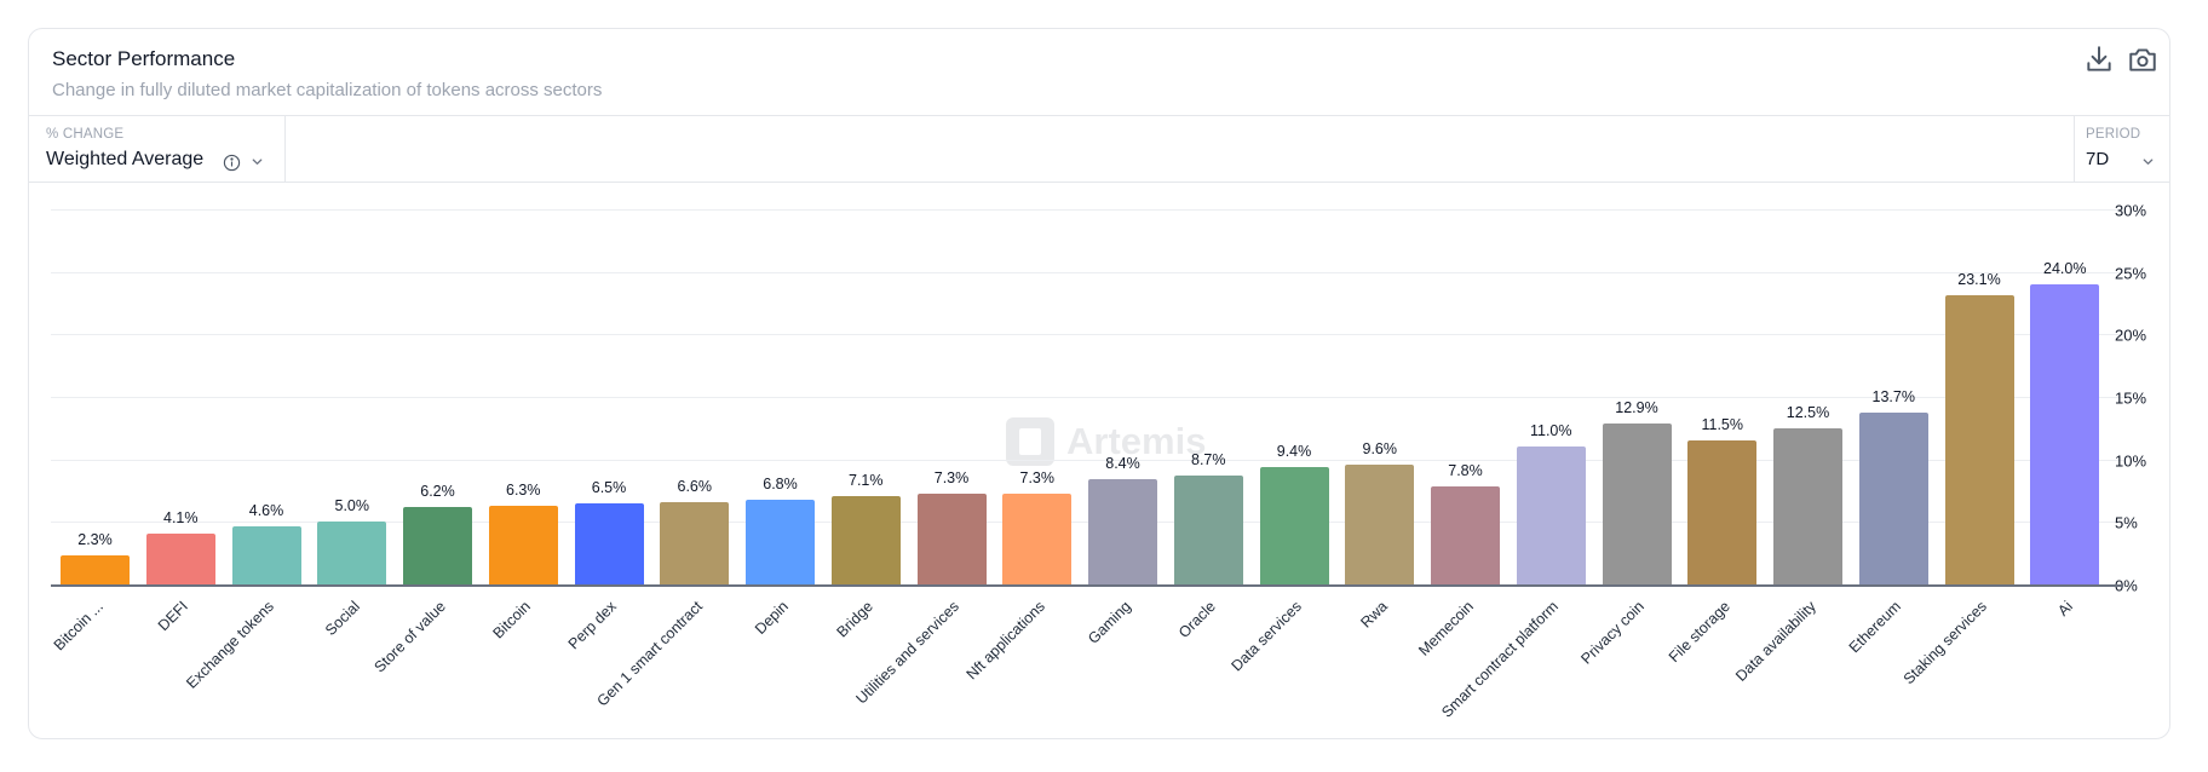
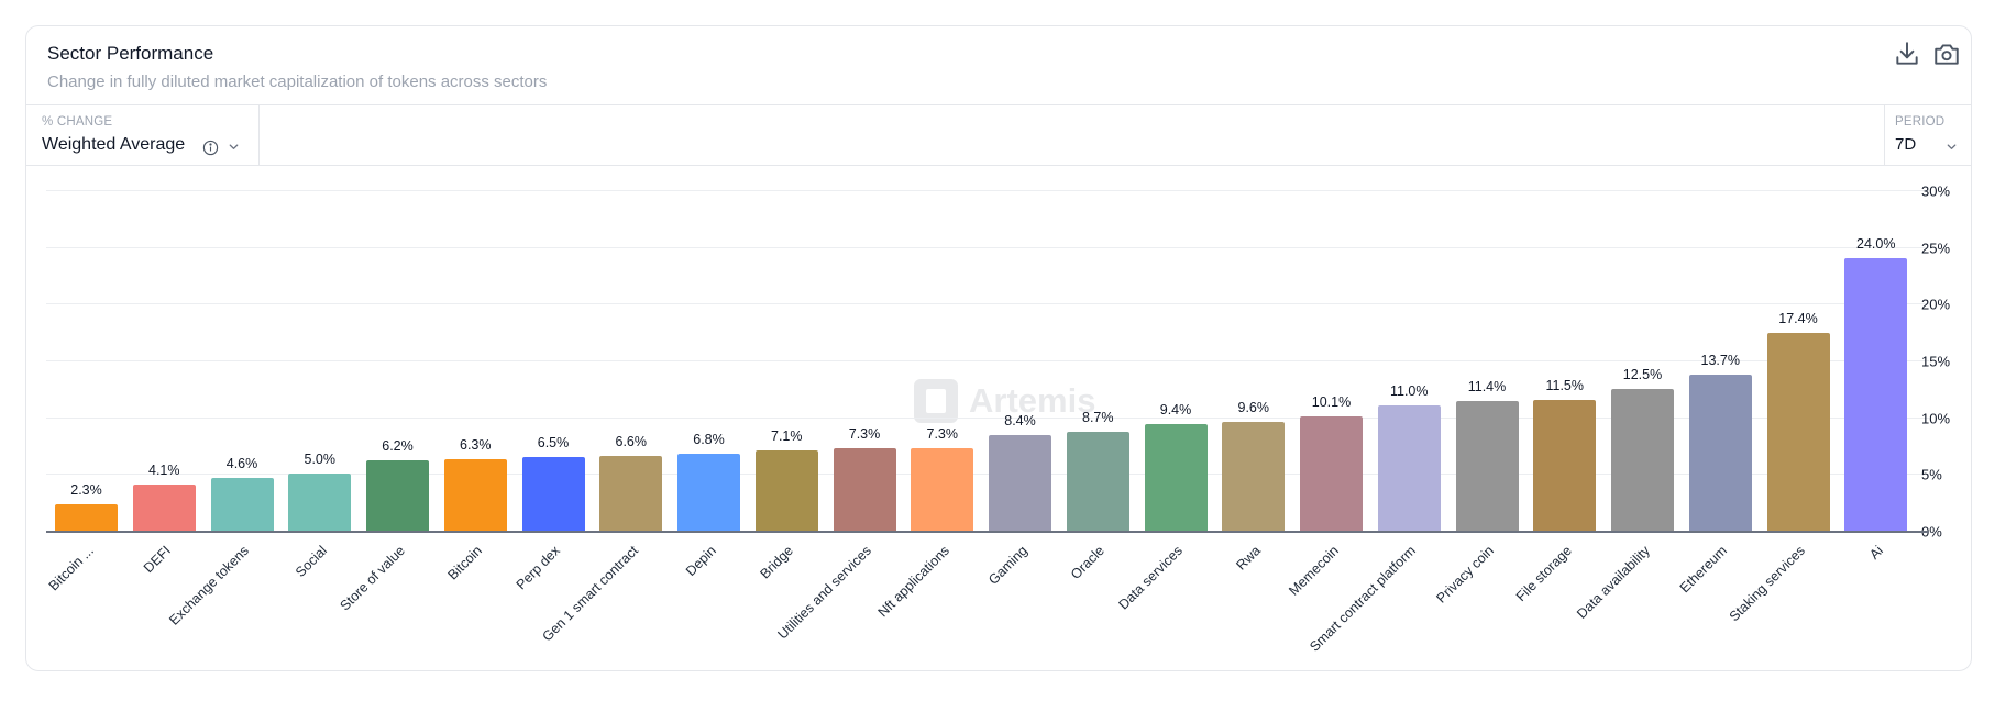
Memecoin: 7.8% -> 10.1%
Privacy coin: 12.9% -> 11.4%
Staking services: 23.1% -> 17.4%
